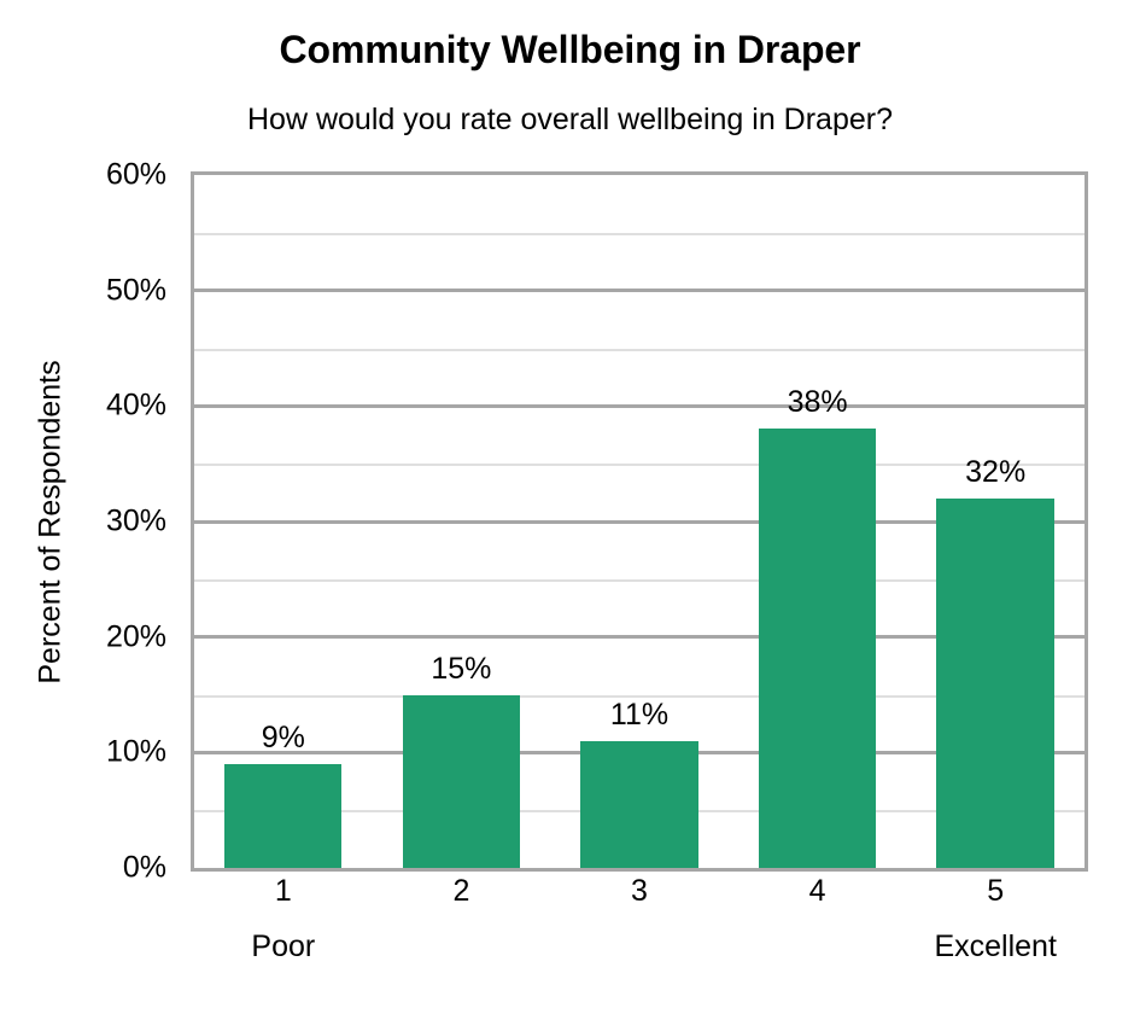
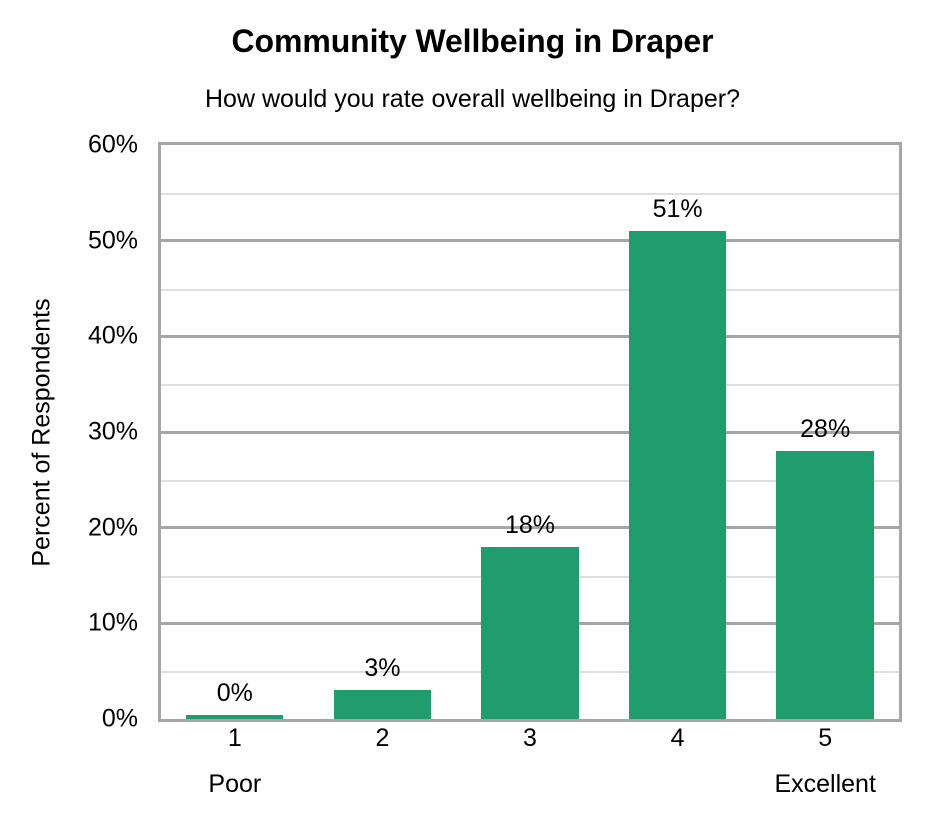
1: 9% -> 0%
2: 15% -> 3%
3: 11% -> 18%
4: 38% -> 51%
5: 32% -> 28%
